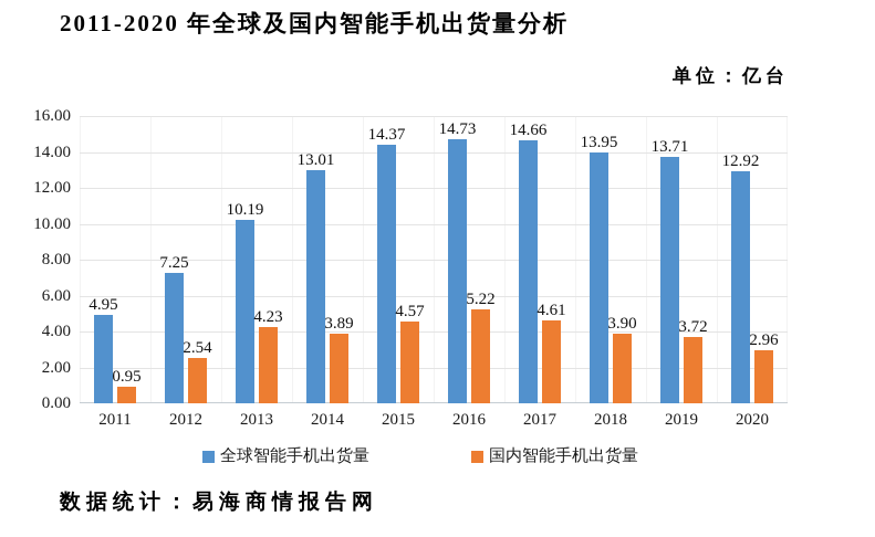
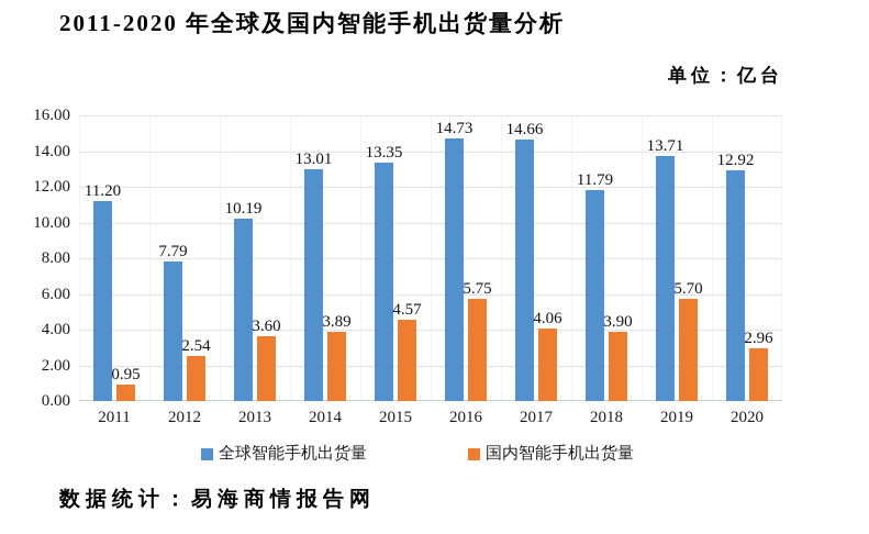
全球智能手机出货量/2011: 4.95 -> 11.20
全球智能手机出货量/2012: 7.25 -> 7.79
国内智能手机出货量/2013: 4.23 -> 3.60
全球智能手机出货量/2015: 14.37 -> 13.35
国内智能手机出货量/2016: 5.22 -> 5.75
国内智能手机出货量/2017: 4.61 -> 4.06
全球智能手机出货量/2018: 13.95 -> 11.79
国内智能手机出货量/2019: 3.72 -> 5.70
